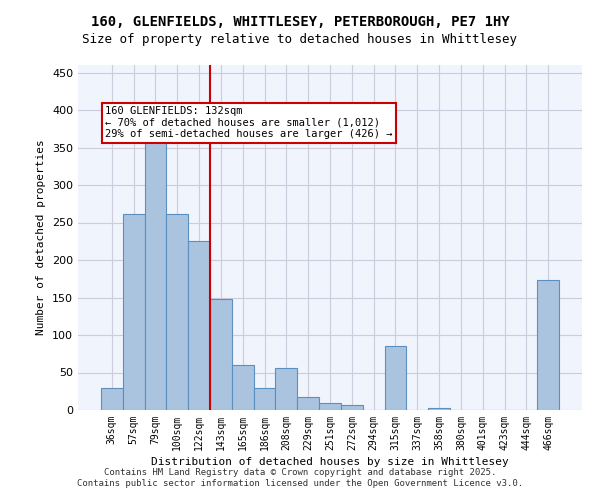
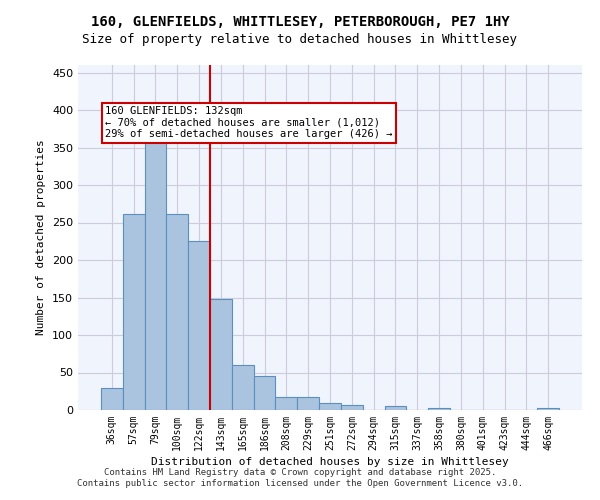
186sqm: 30 -> 45
208sqm: 56 -> 18
315sqm: 86 -> 5
466sqm: 174 -> 3
